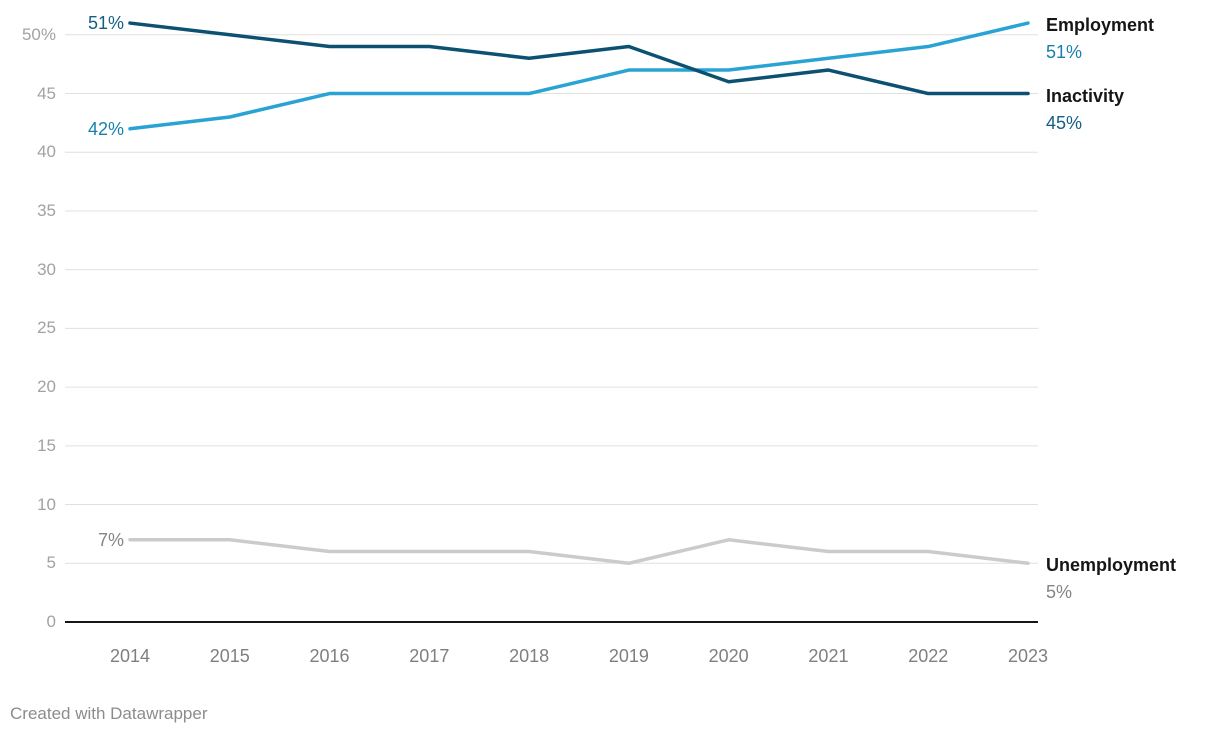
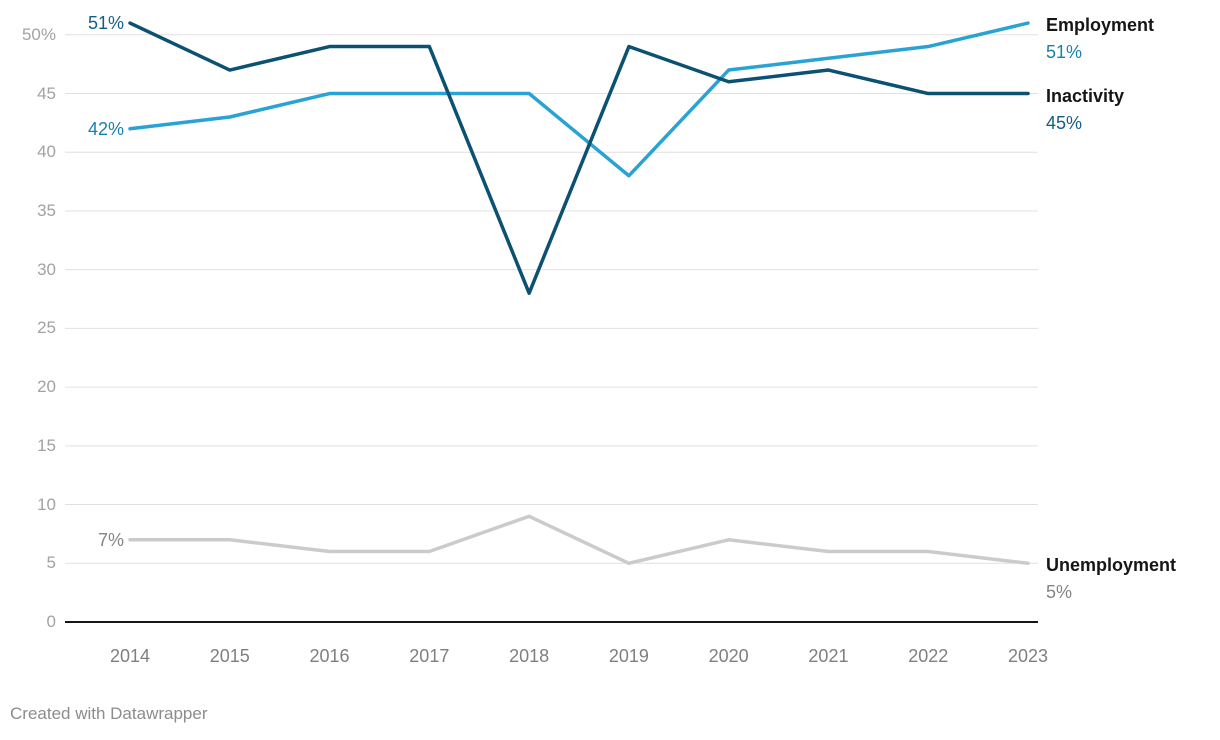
Inactivity/2015: 50% -> 47%
Inactivity/2018: 48% -> 28%
Unemployment/2018: 6% -> 9%
Employment/2019: 47% -> 38%
